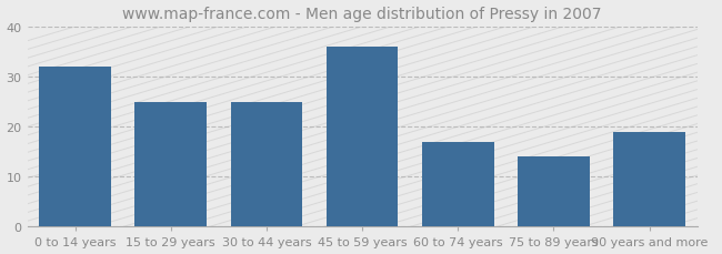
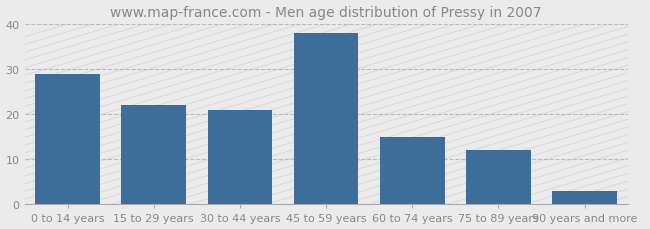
0 to 14 years: 32 -> 29
15 to 29 years: 25 -> 22
30 to 44 years: 25 -> 21
45 to 59 years: 36 -> 38
60 to 74 years: 17 -> 15
75 to 89 years: 14 -> 12
90 years and more: 19 -> 3
